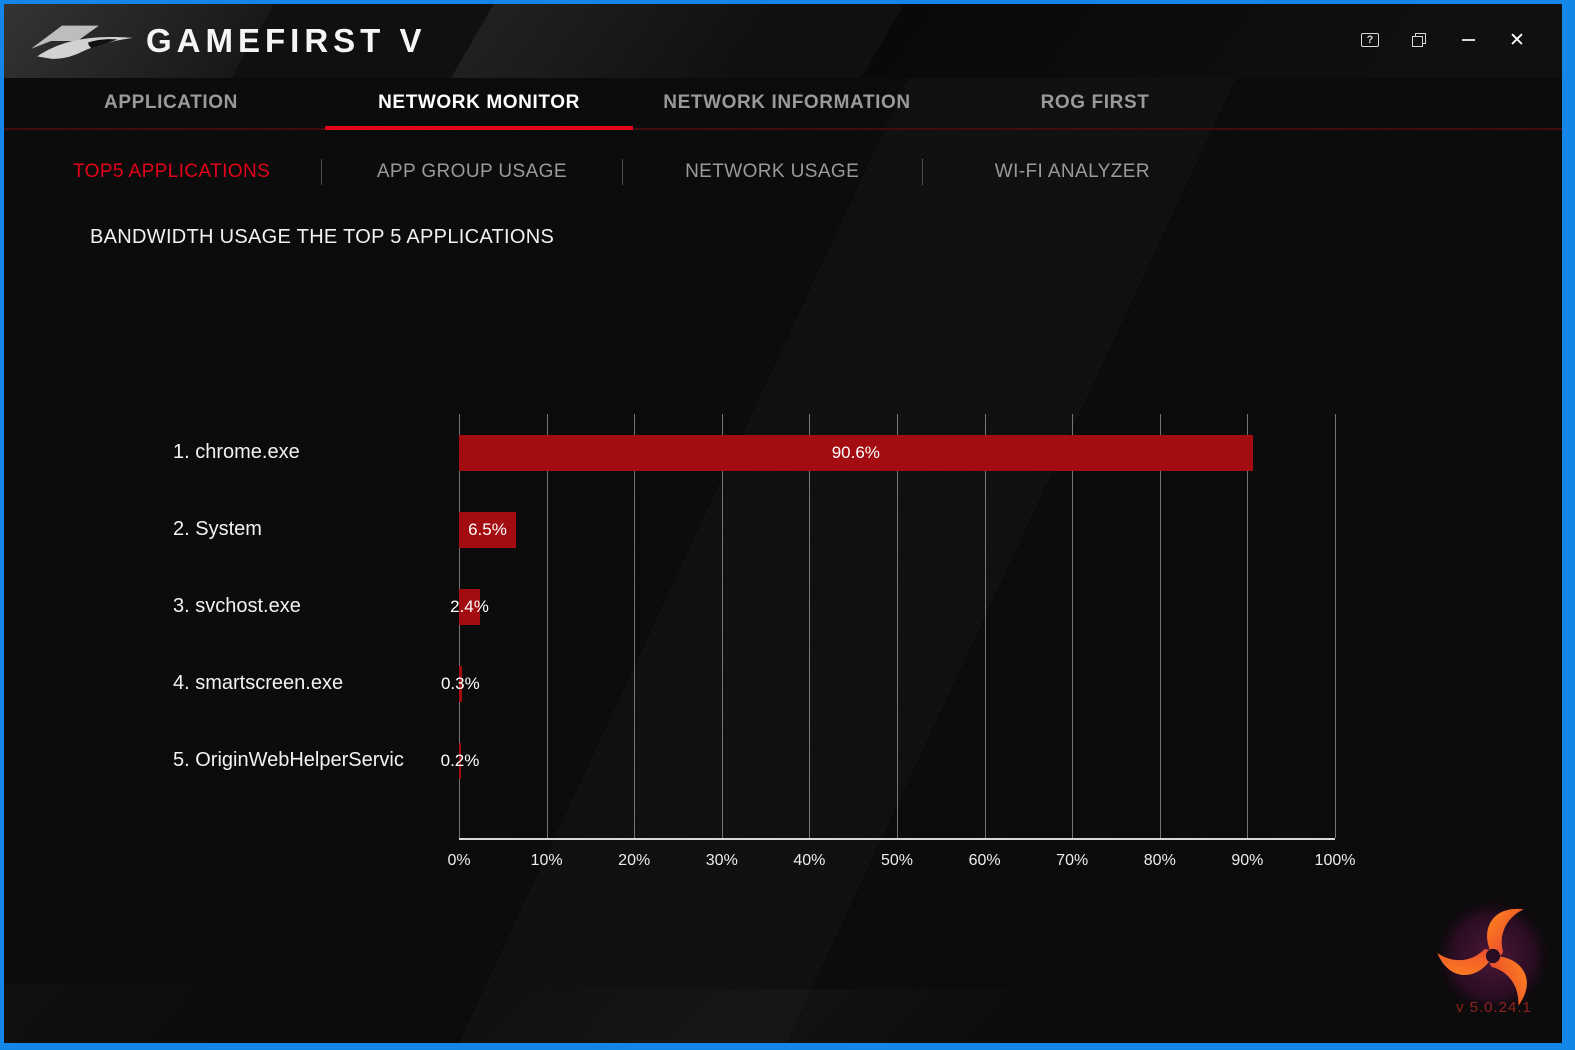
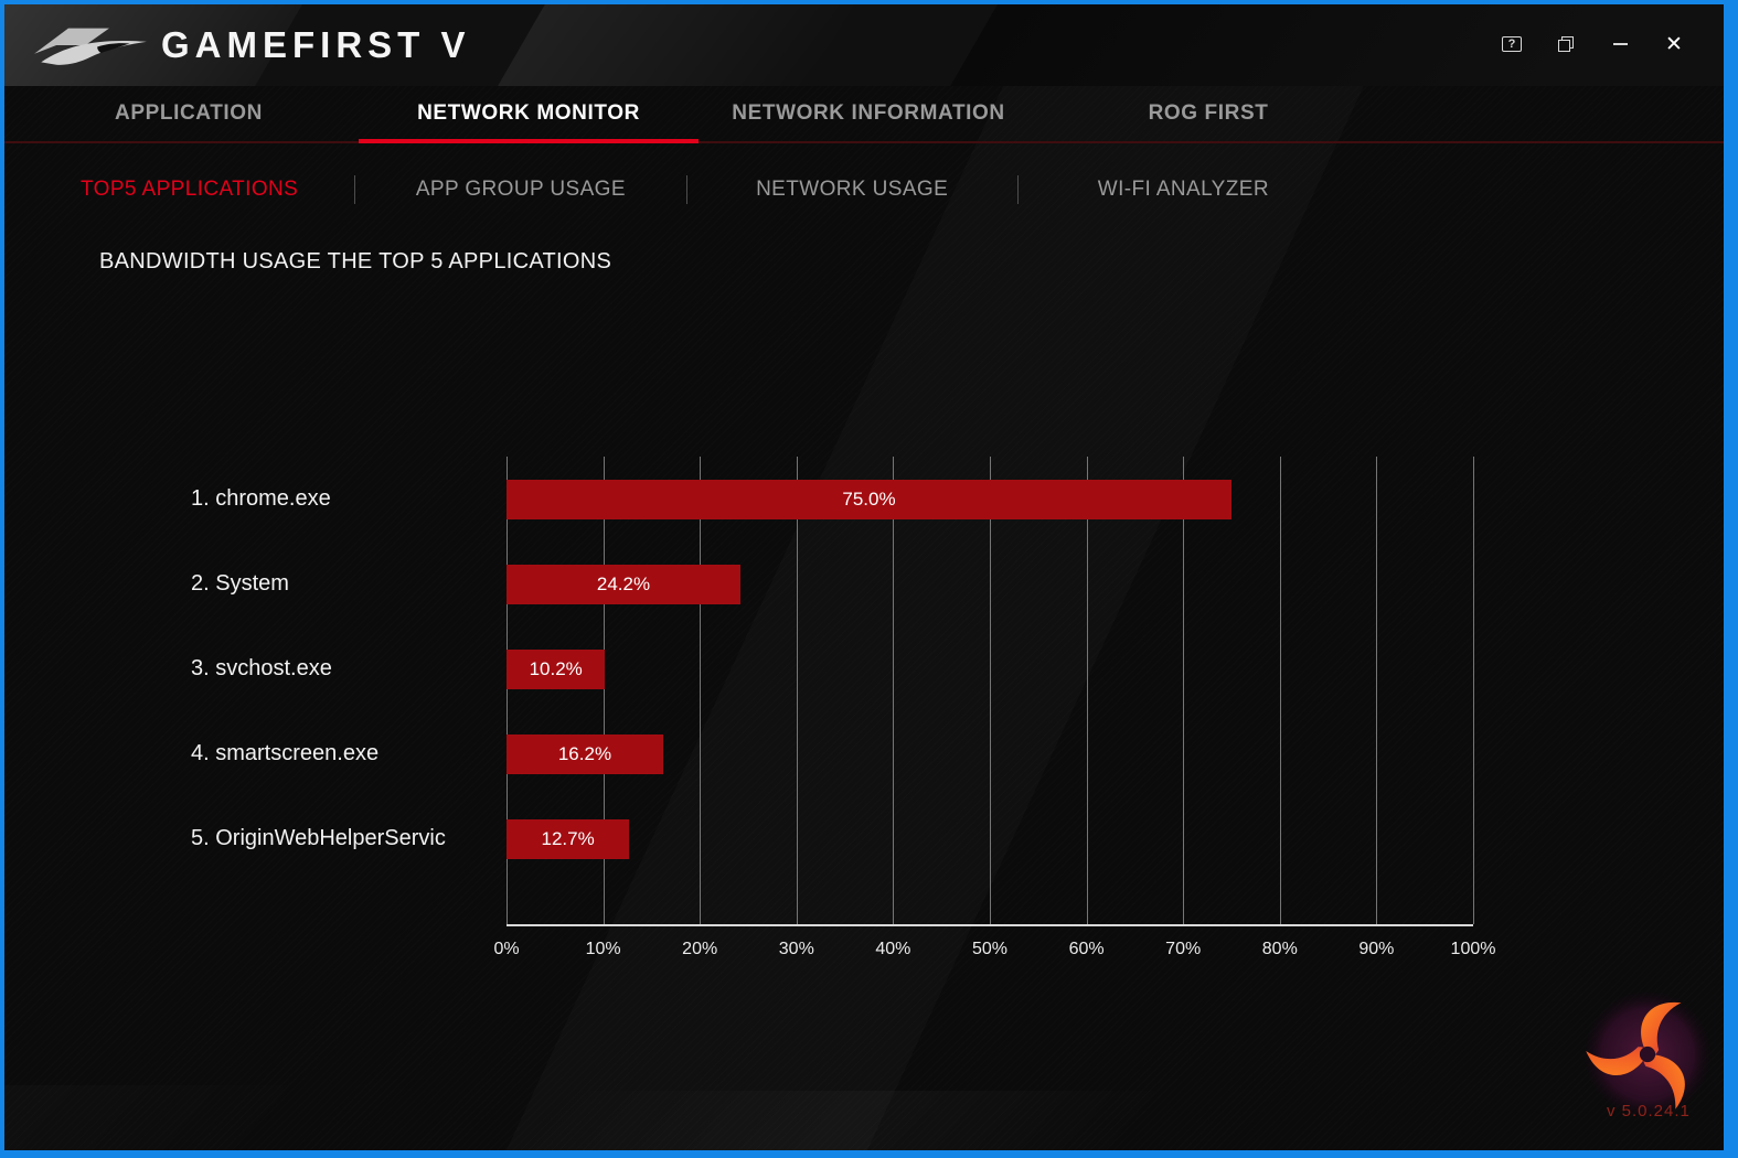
1. chrome.exe: 90.6% -> 75.0%
2. System: 6.5% -> 24.2%
3. svchost.exe: 2.4% -> 10.2%
4. smartscreen.exe: 0.3% -> 16.2%
5. OriginWebHelperServic: 0.2% -> 12.7%
